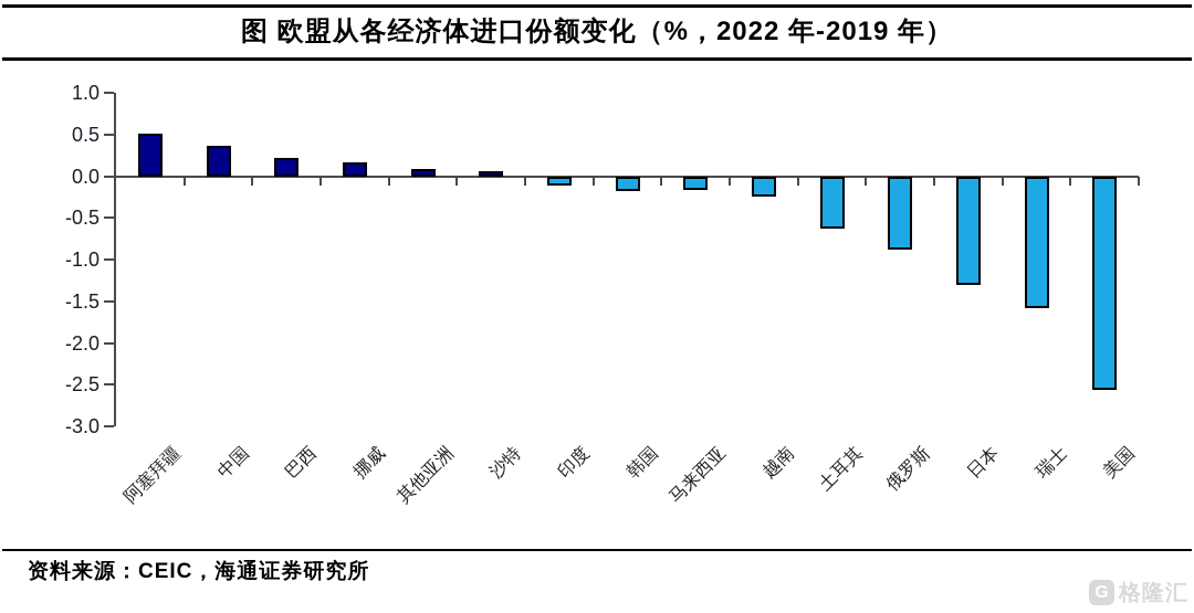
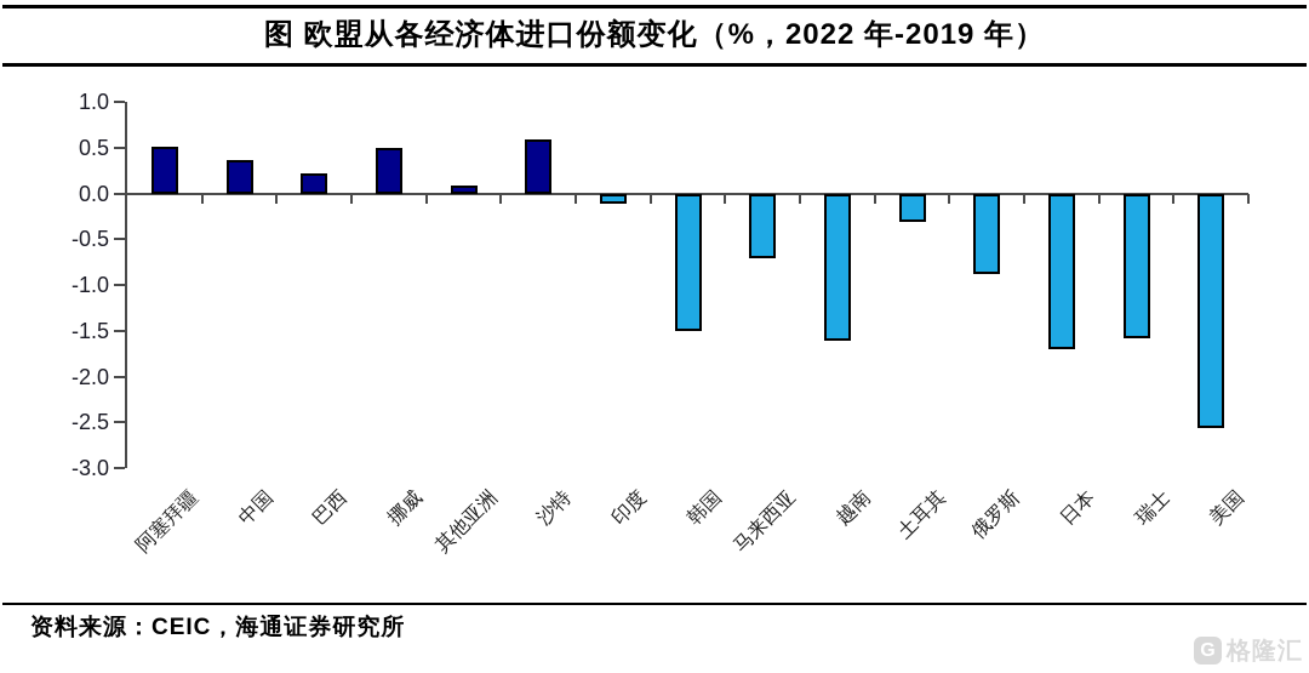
挪威: 0.2 -> 0.5
沙特: 0.1 -> 0.6
韩国: -0.2 -> -1.5
马来西亚: -0.2 -> -0.7
越南: -0.2 -> -1.6
土耳其: -0.6 -> -0.3
日本: -1.3 -> -1.7
